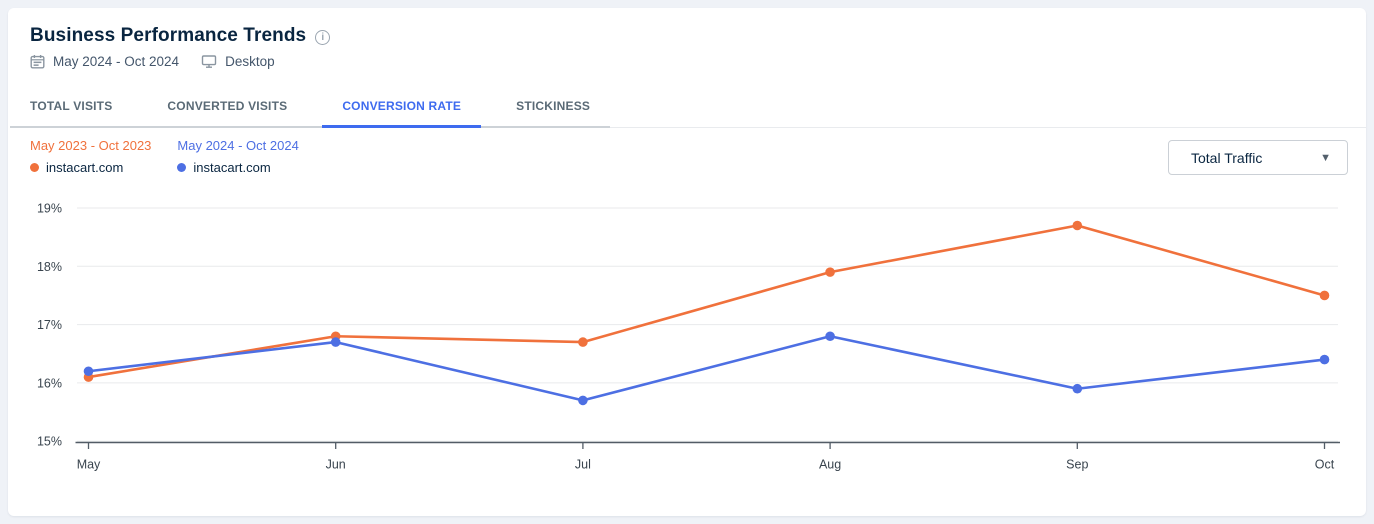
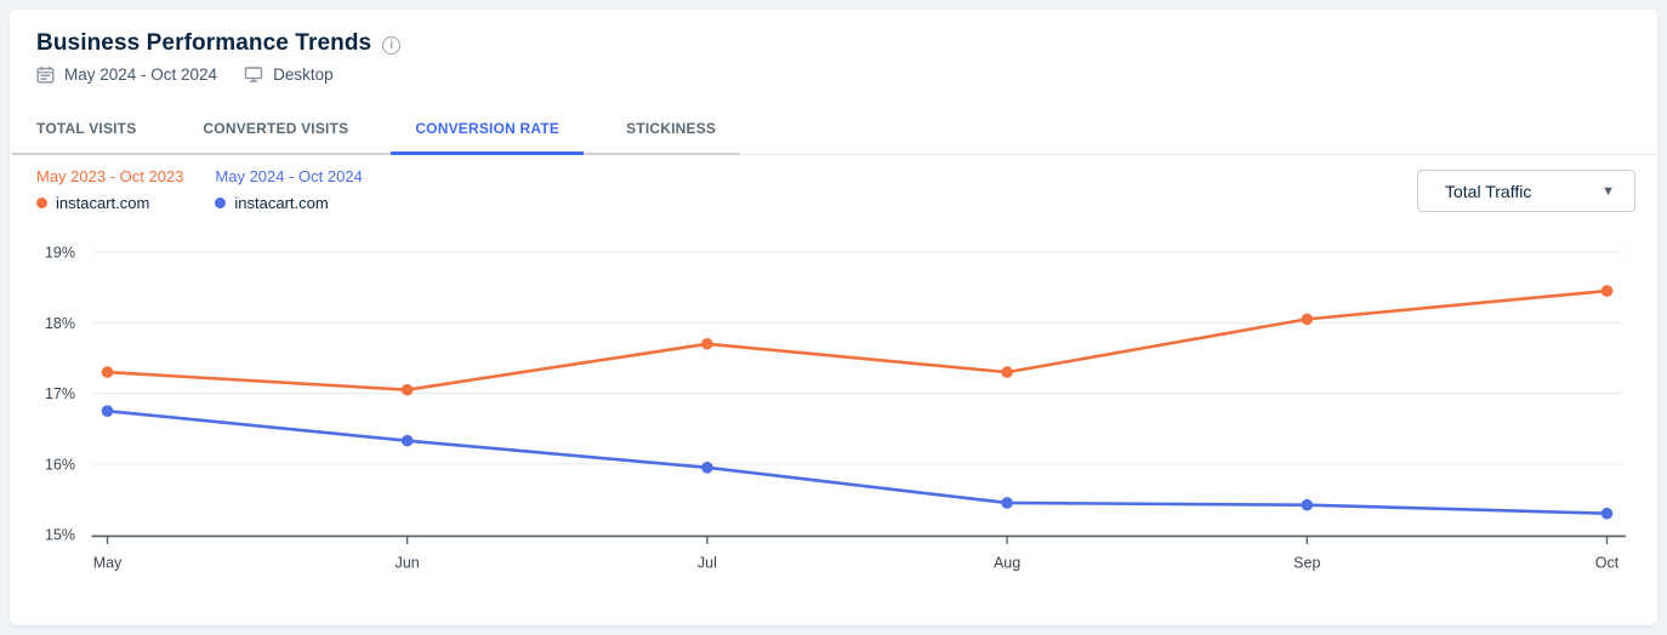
May 2023 - Oct 2023 instacart.com/May: 16.1% -> 17.3%
May 2024 - Oct 2024 instacart.com/May: 16.2% -> 16.8%
May 2023 - Oct 2023 instacart.com/Jun: 16.8% -> 17.1%
May 2024 - Oct 2024 instacart.com/Jun: 16.7% -> 16.3%
May 2023 - Oct 2023 instacart.com/Jul: 16.7% -> 17.7%
May 2024 - Oct 2024 instacart.com/Jul: 15.7% -> 15.9%
May 2023 - Oct 2023 instacart.com/Aug: 17.9% -> 17.3%
May 2024 - Oct 2024 instacart.com/Aug: 16.8% -> 15.4%
May 2023 - Oct 2023 instacart.com/Sep: 18.7% -> 18.1%
May 2024 - Oct 2024 instacart.com/Sep: 15.9% -> 15.4%
May 2023 - Oct 2023 instacart.com/Oct: 17.5% -> 18.4%
May 2024 - Oct 2024 instacart.com/Oct: 16.4% -> 15.3%
